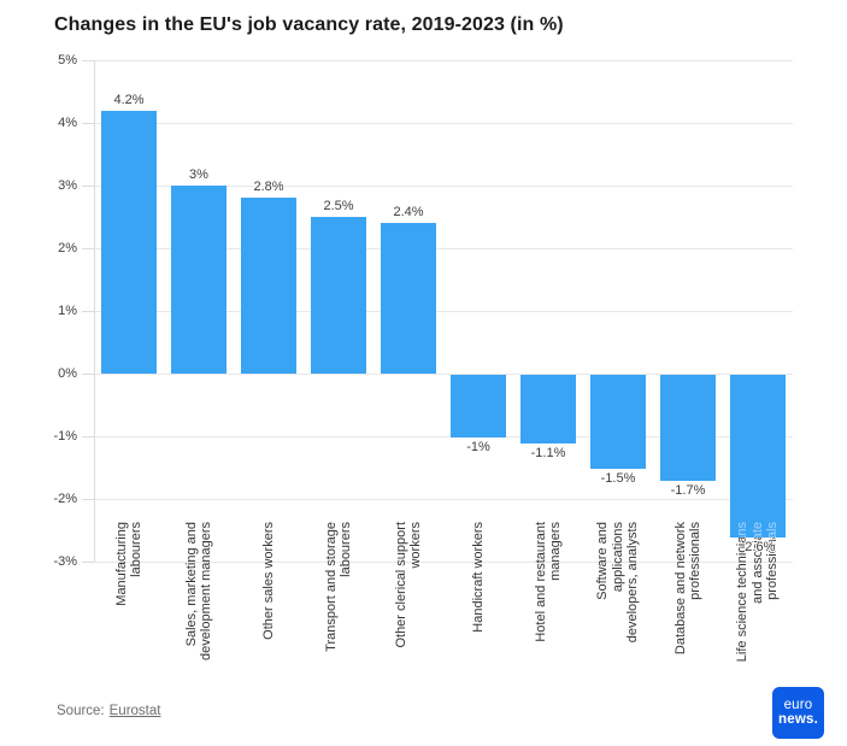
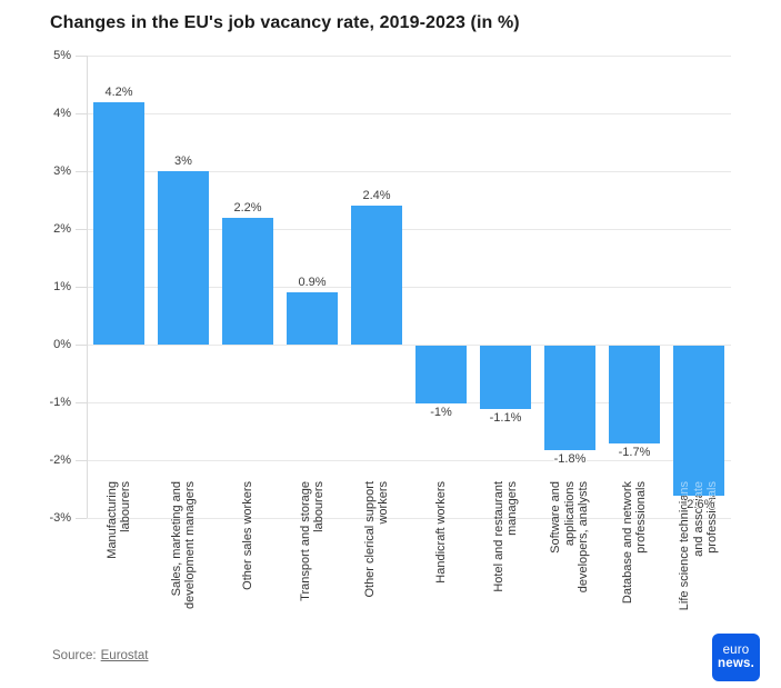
Other sales workers: 2.8% -> 2.2%
Transport and storage labourers: 2.5% -> 0.9%
Software and applications developers, analysts: -1.5% -> -1.8%
